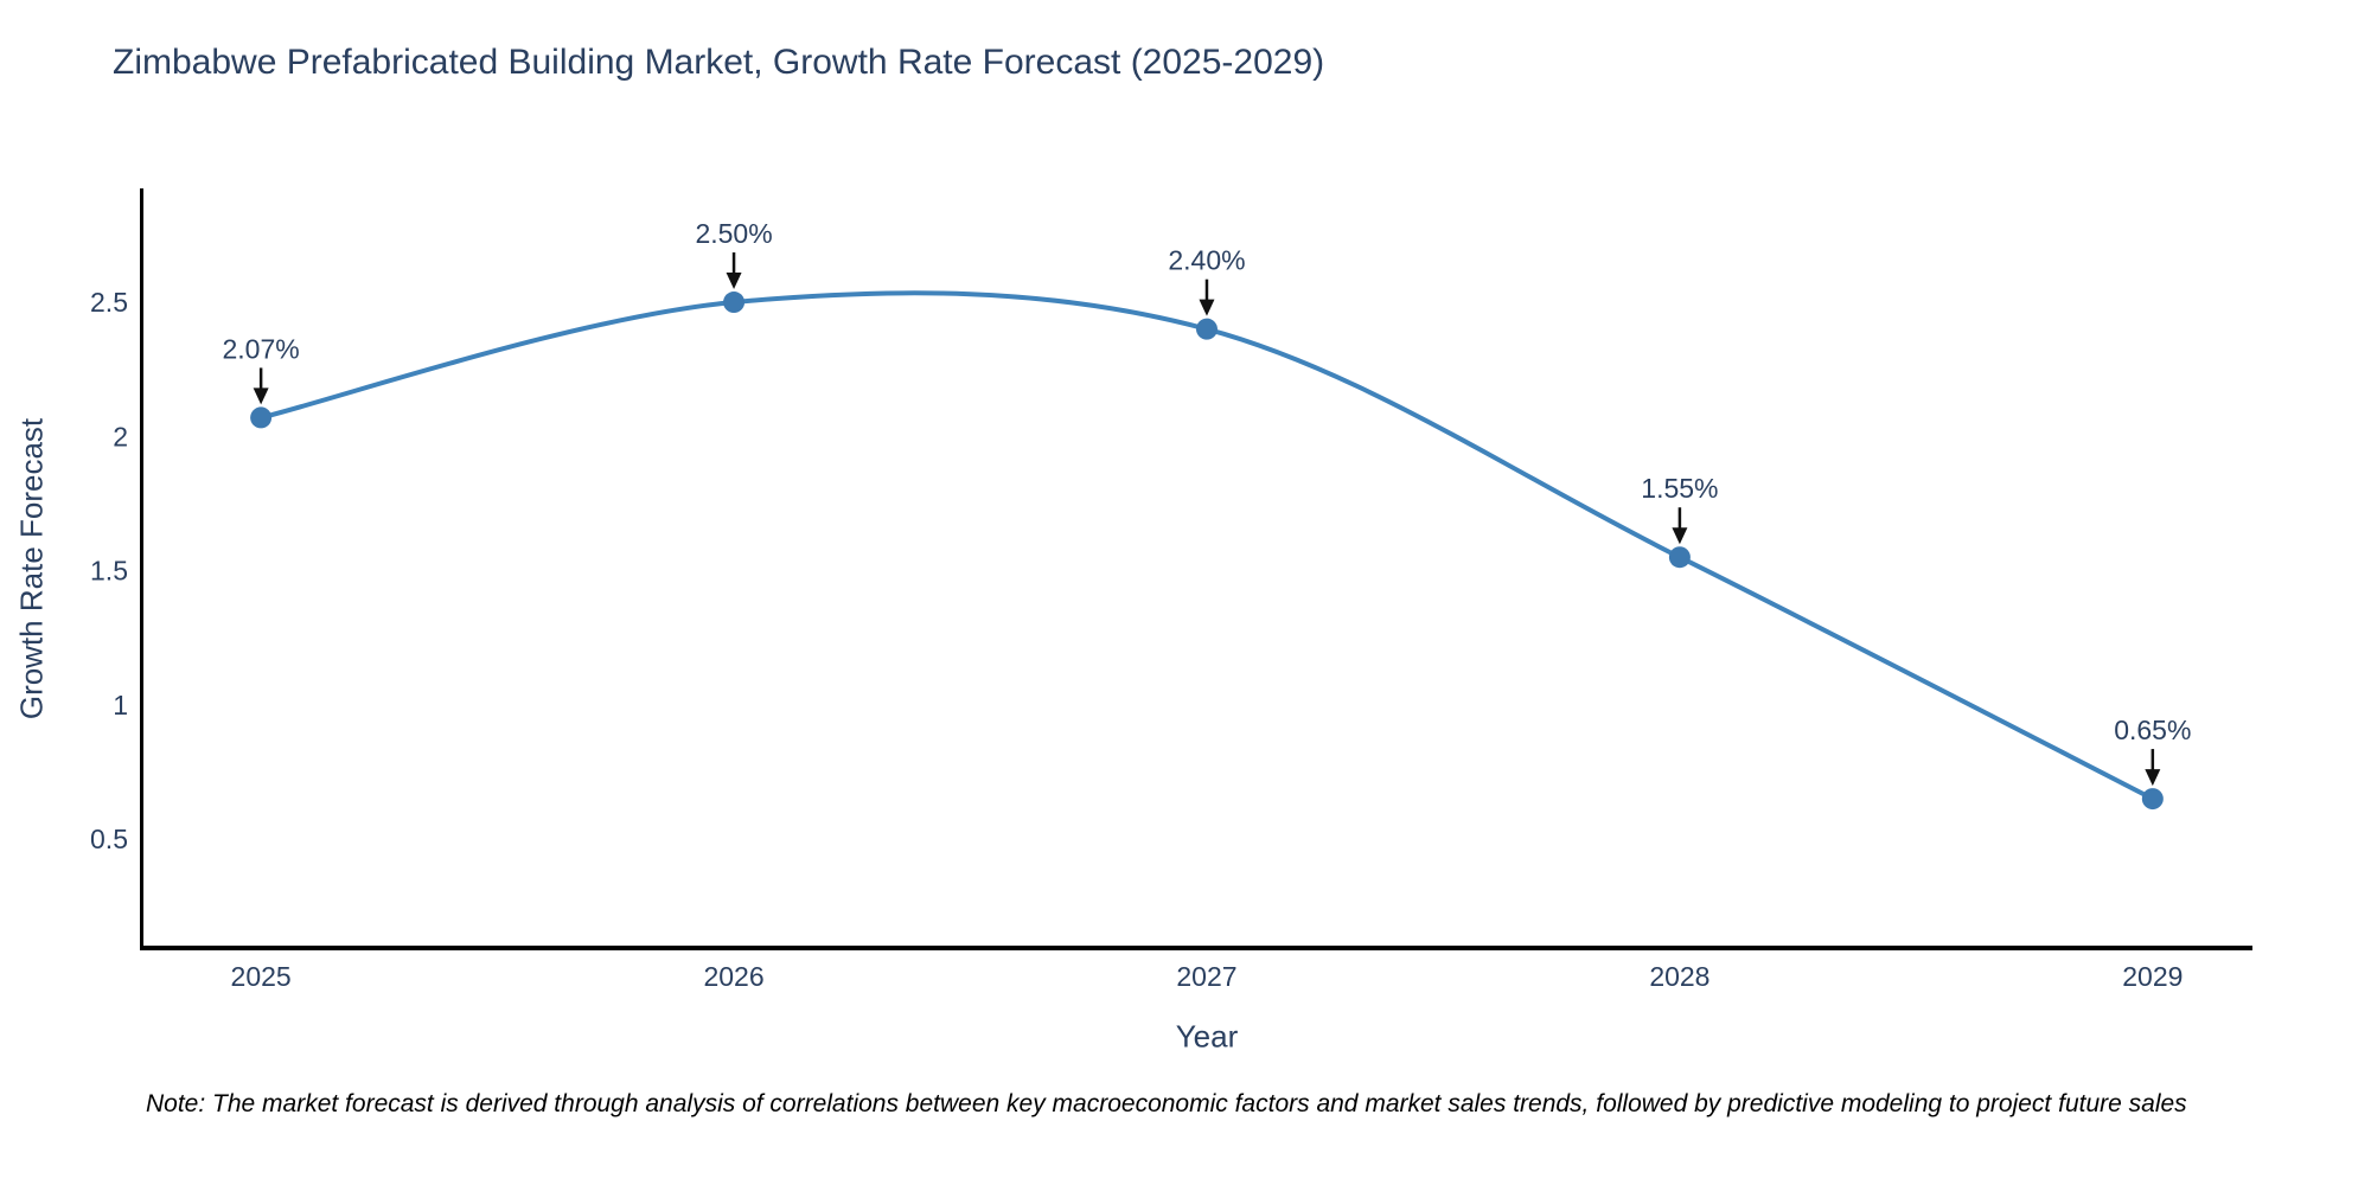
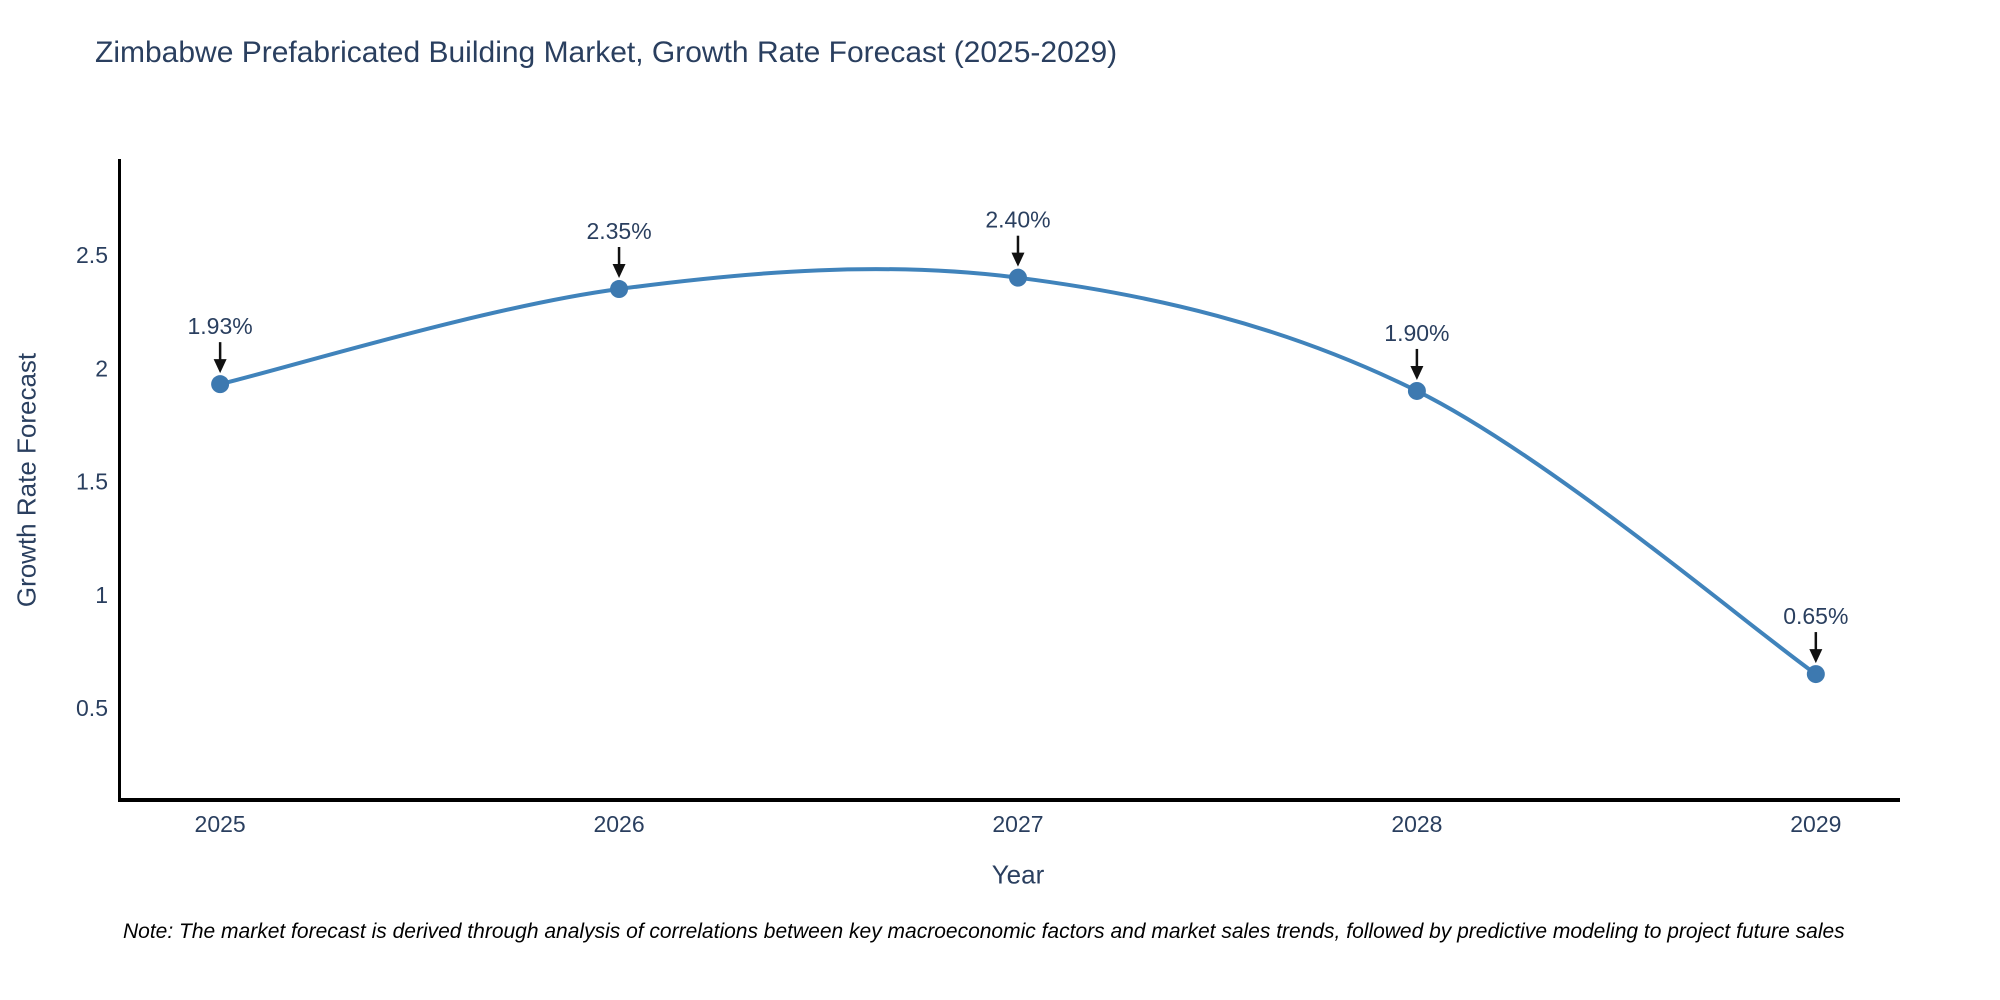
2025: 2.07% -> 1.93%
2026: 2.50% -> 2.35%
2028: 1.55% -> 1.90%
